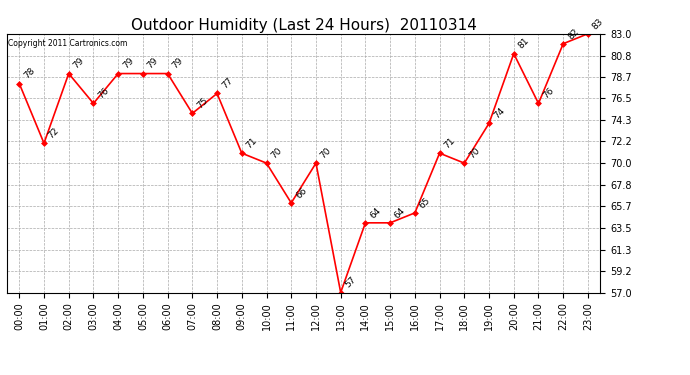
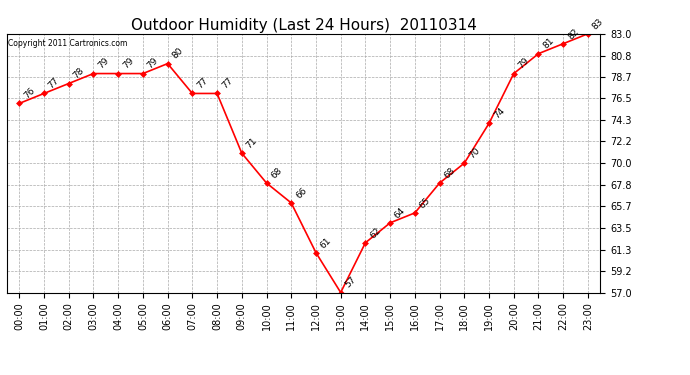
00:00: 78 -> 76
01:00: 72 -> 77
02:00: 79 -> 78
03:00: 76 -> 79
06:00: 79 -> 80
07:00: 75 -> 77
10:00: 70 -> 68
12:00: 70 -> 61
14:00: 64 -> 62
17:00: 71 -> 68
20:00: 81 -> 79
21:00: 76 -> 81
